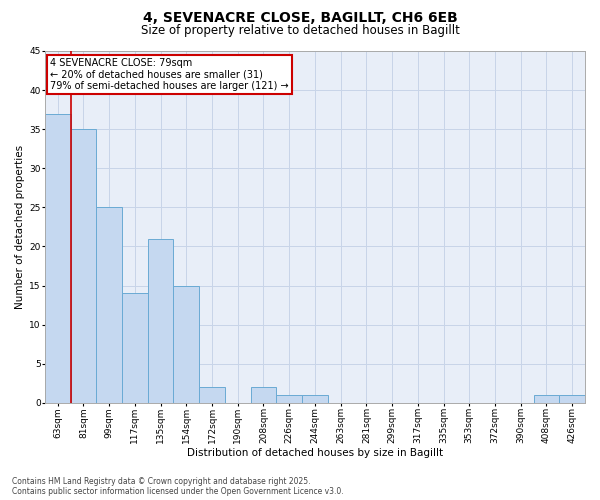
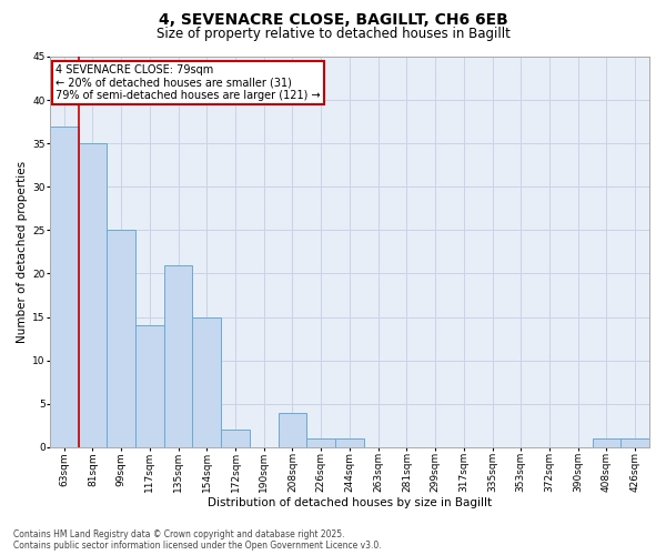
208sqm: 2 -> 4
